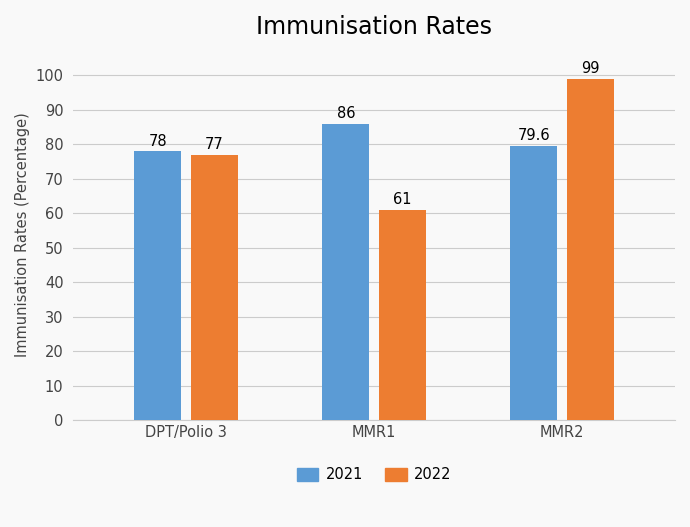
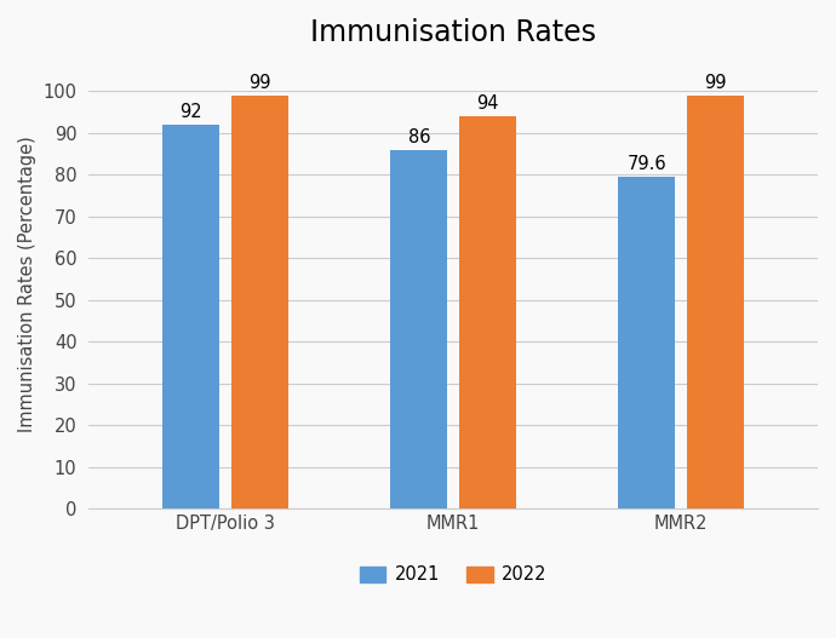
2021/DPT/Polio 3: 78 -> 92
2022/DPT/Polio 3: 77 -> 99
2022/MMR1: 61 -> 94
